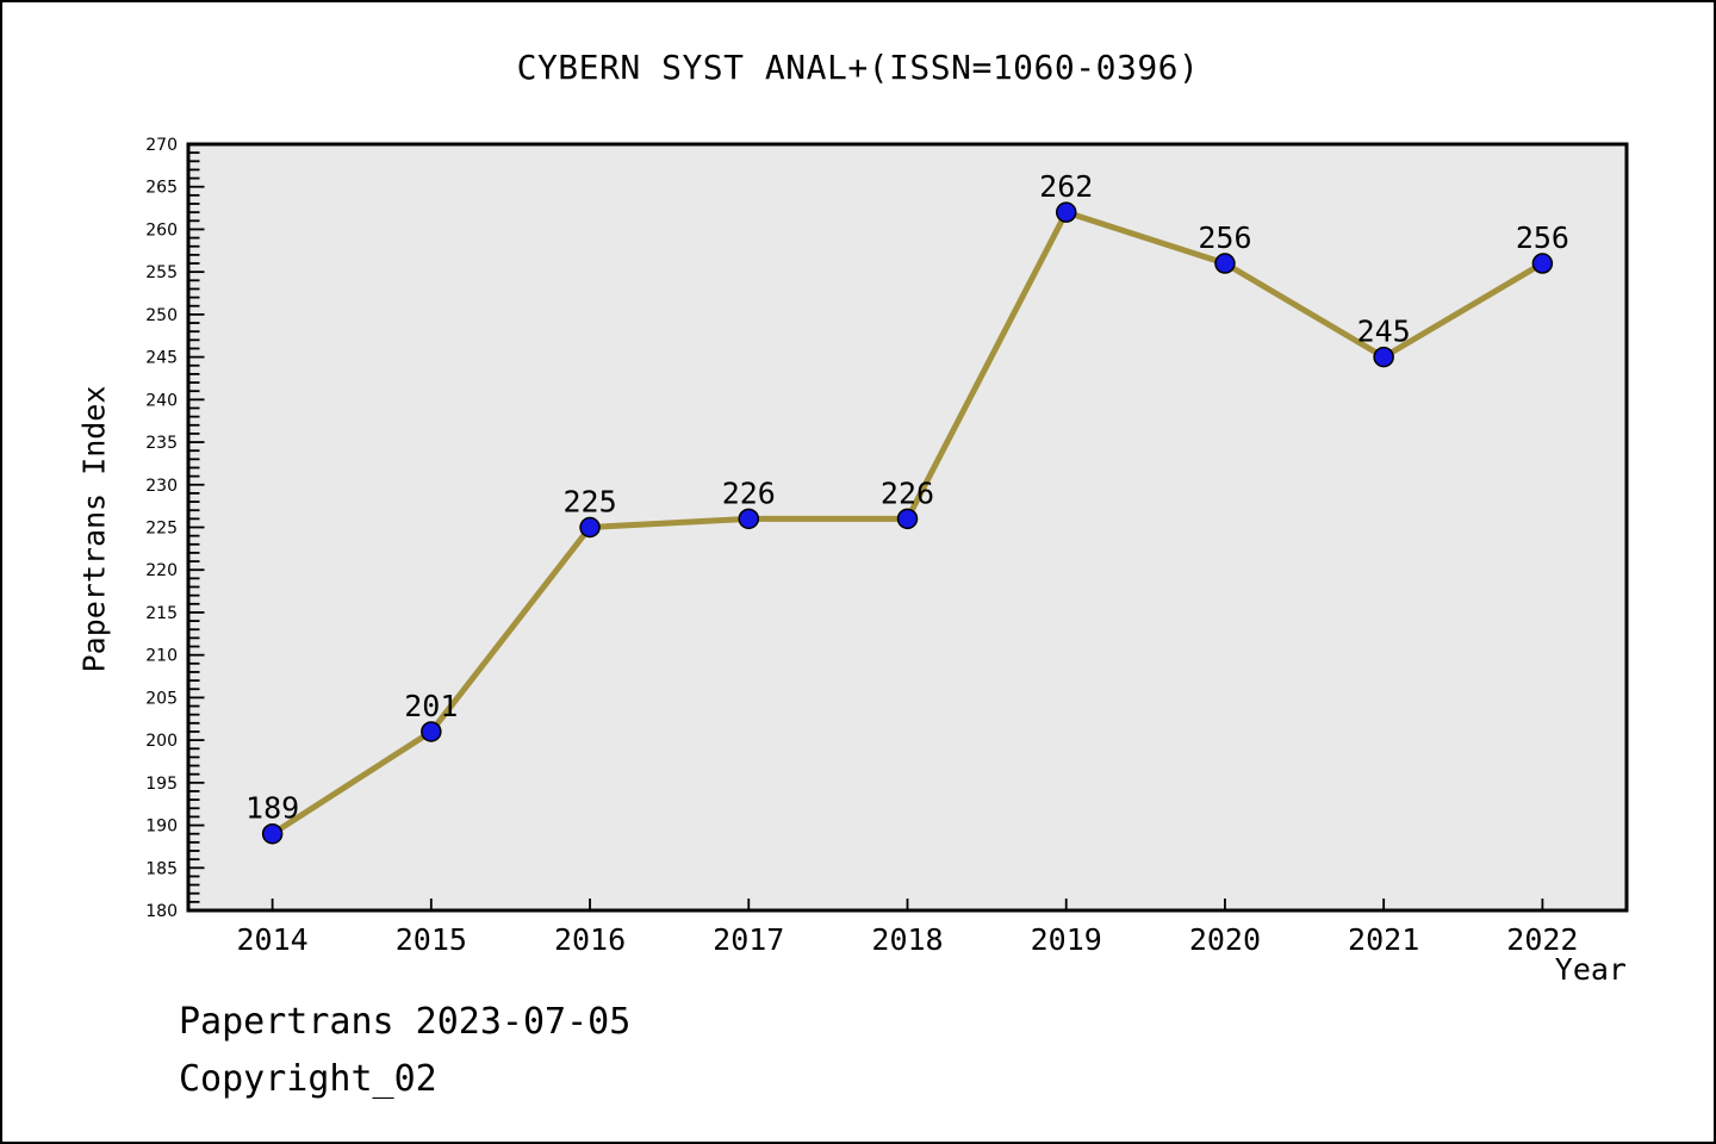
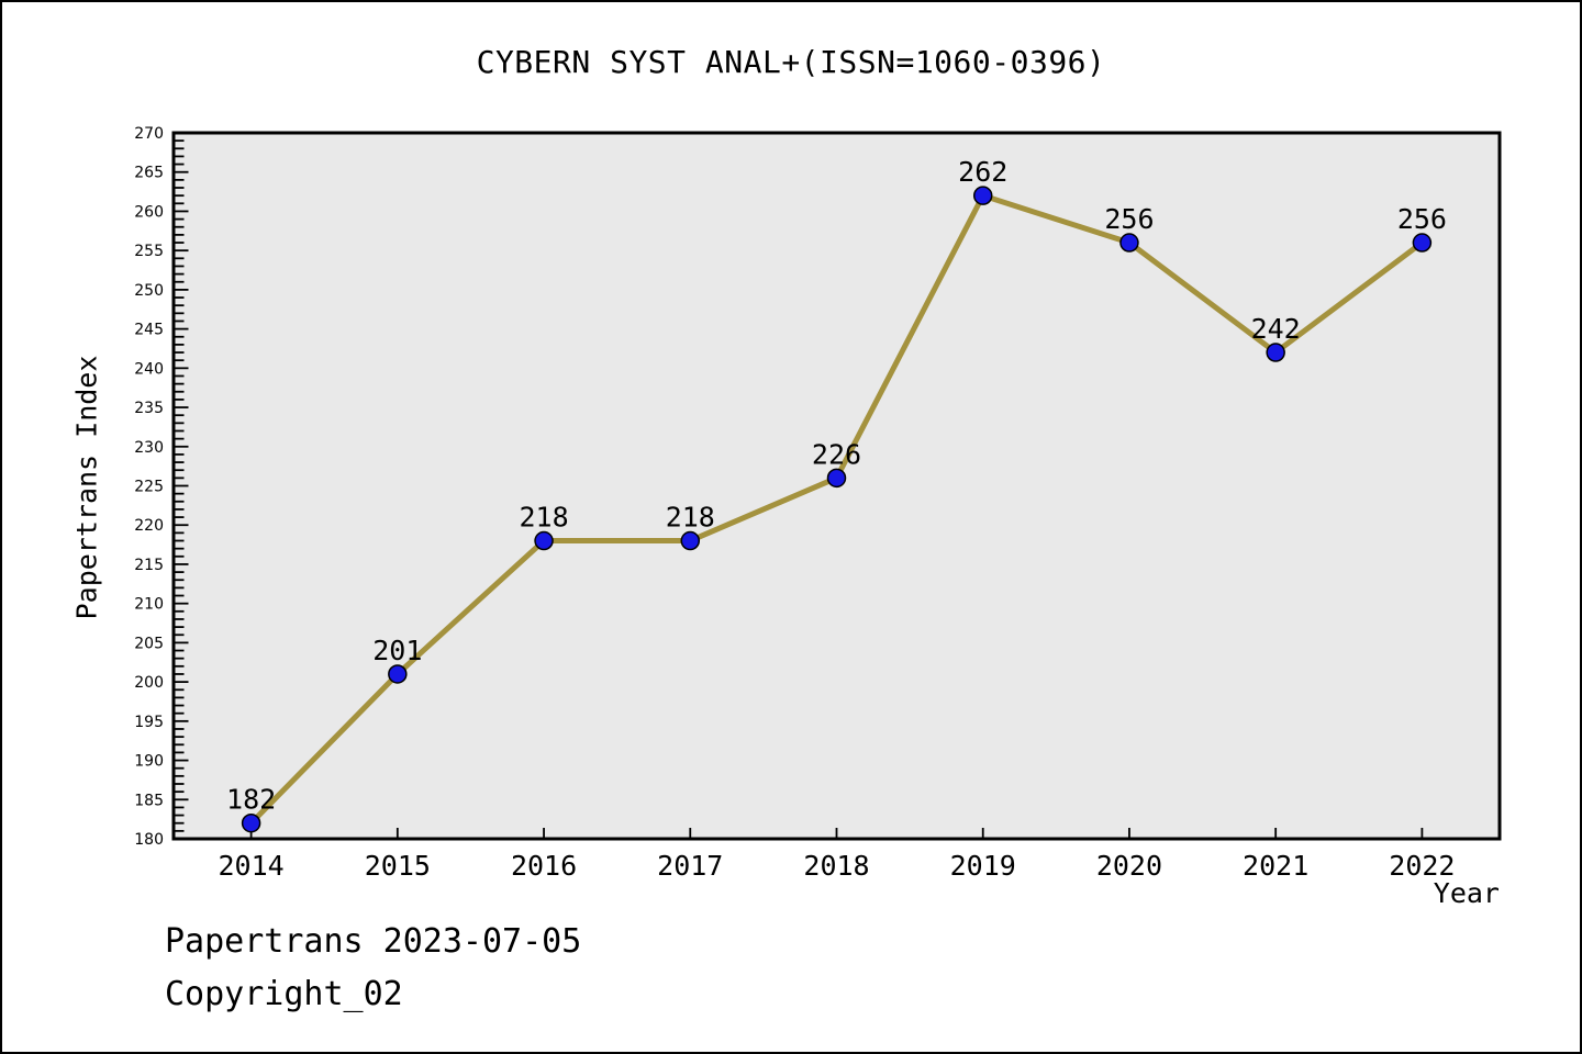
2014: 189 -> 182
2016: 225 -> 218
2017: 226 -> 218
2021: 245 -> 242
